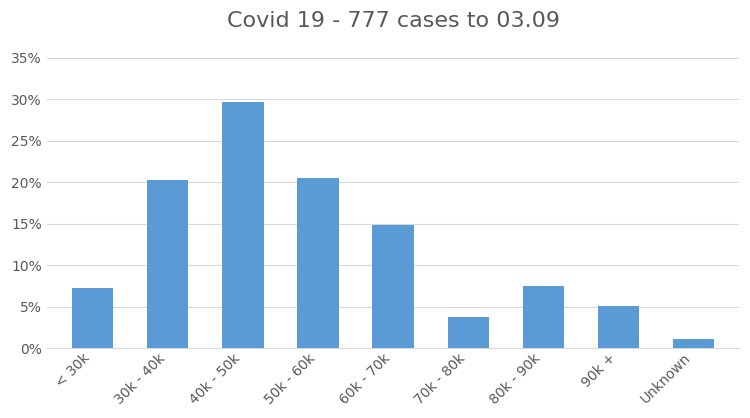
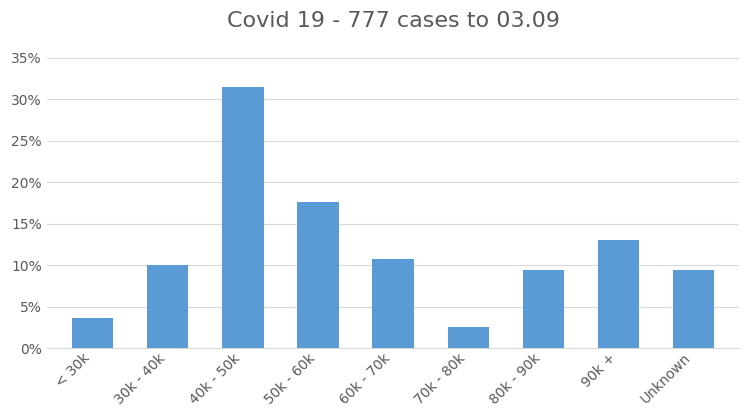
< 30k: 7.3% -> 3.6%
30k - 40k: 20.2% -> 10.0%
40k - 50k: 29.7% -> 31.4%
50k - 60k: 20.5% -> 17.6%
60k - 70k: 14.8% -> 10.8%
70k - 80k: 3.8% -> 2.6%
80k - 90k: 7.5% -> 9.4%
90k +: 5.1% -> 13.0%
Unknown: 1.1% -> 9.4%
